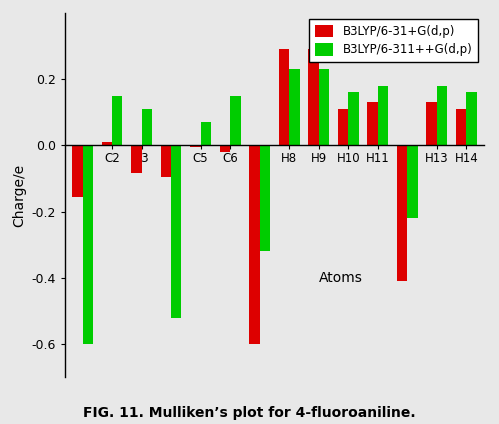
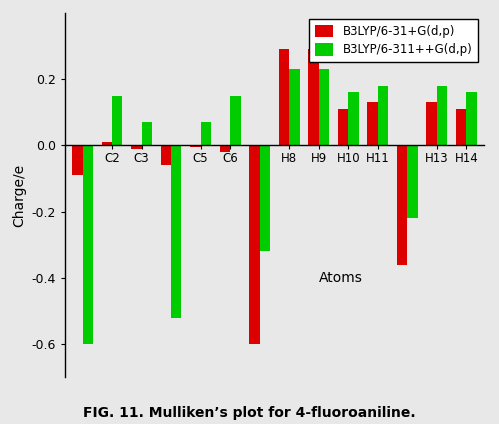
B3LYP/6-31+G(d,p)/C1: -0.155 -> -0.090
B3LYP/6-31+G(d,p)/C3: -0.085 -> -0.010
B3LYP/6-311++G(d,p)/C3: 0.11 -> 0.07
B3LYP/6-31+G(d,p)/C4: -0.095 -> -0.060
B3LYP/6-31+G(d,p)/F12: -0.410 -> -0.360
